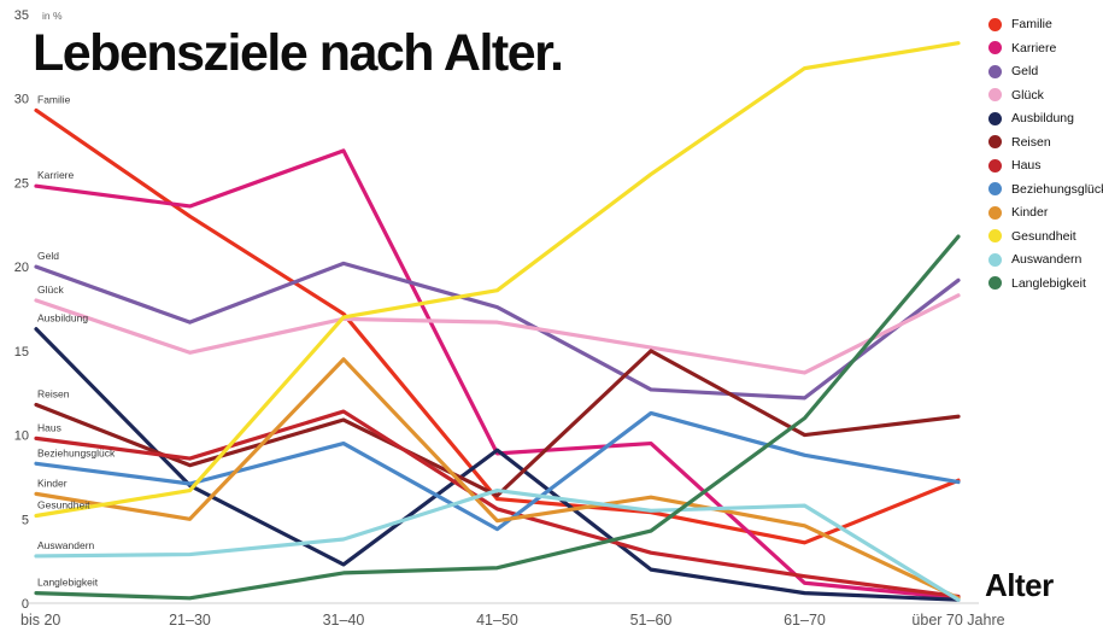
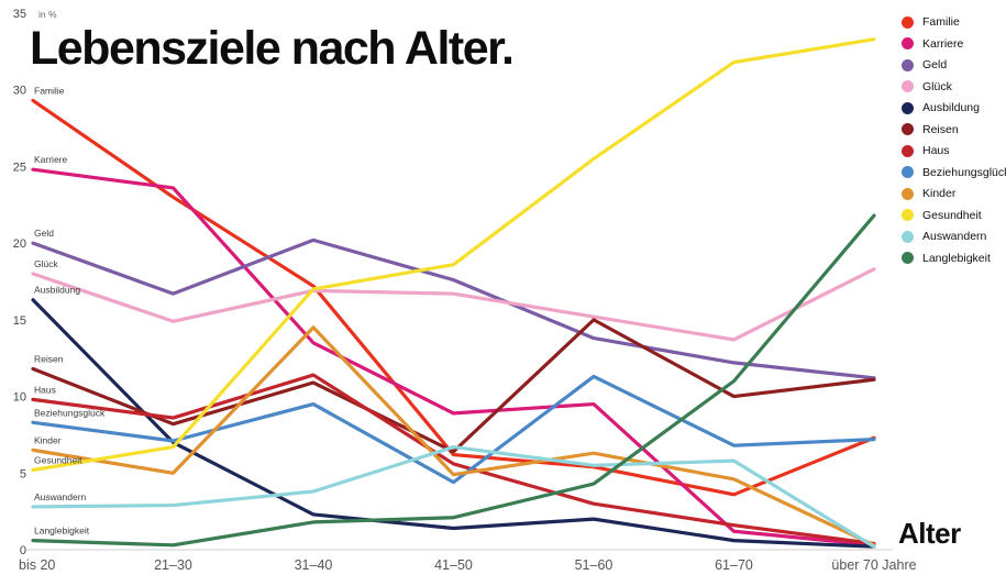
Karriere/31–40: 26.9 -> 13.5
Ausbildung/41–50: 9.1 -> 1.4
Geld/51–60: 12.7 -> 13.8
Beziehungsglück/61–70: 8.8 -> 6.8
Geld/über 70 Jahre: 19.2 -> 11.2
